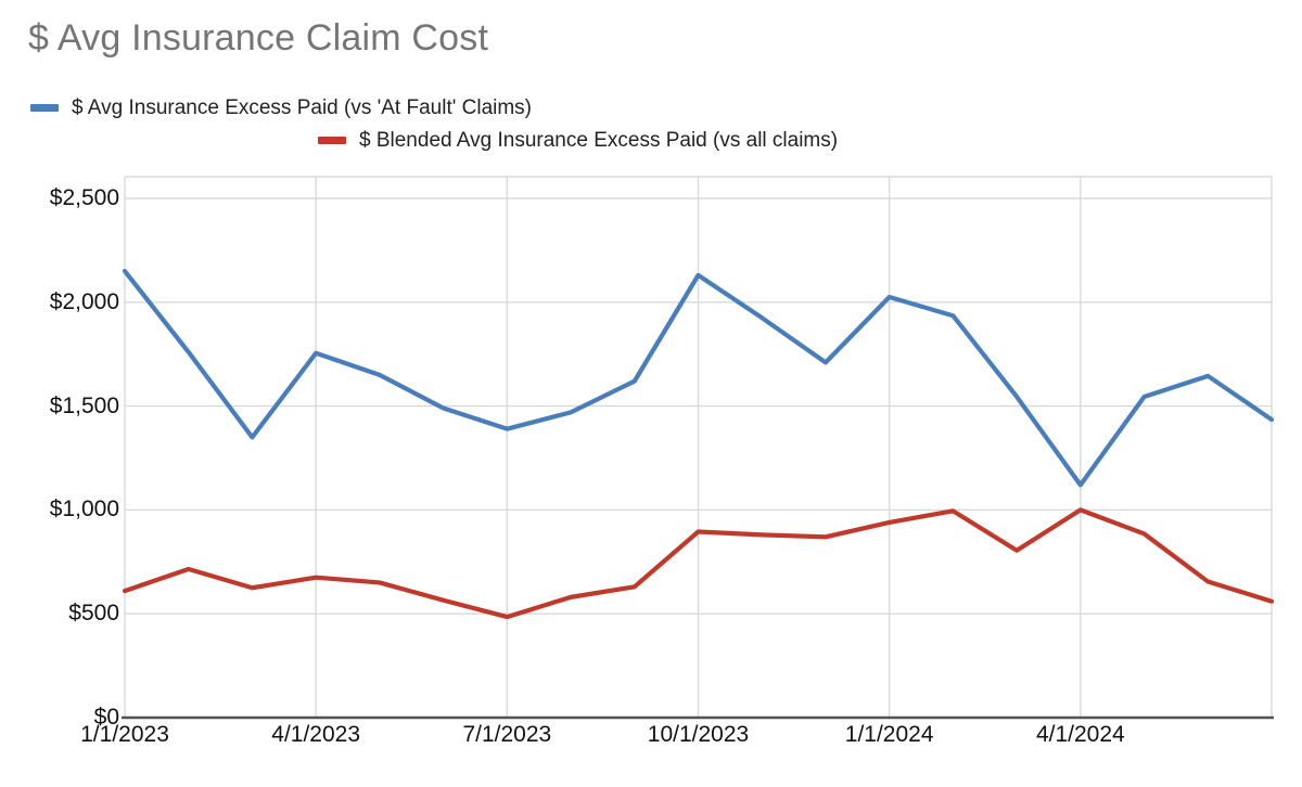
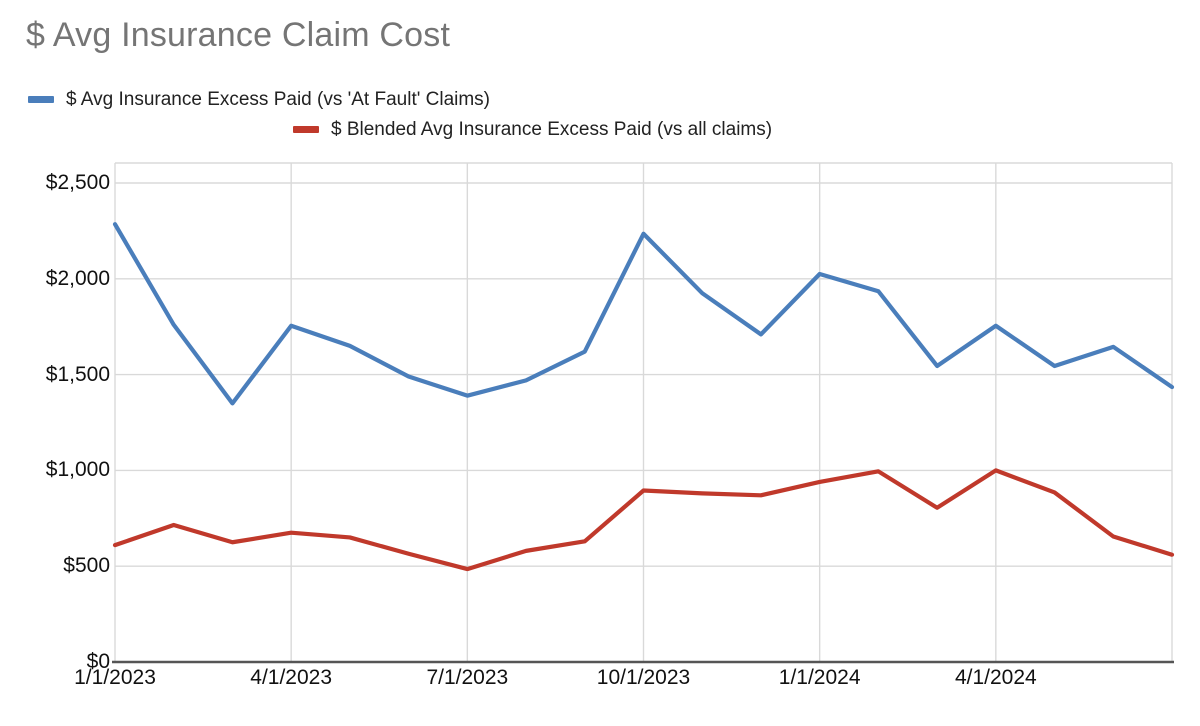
$ Avg Insurance Excess Paid (vs 'At Fault' Claims)/1/1/2023: $2150 -> $2280
$ Avg Insurance Excess Paid (vs 'At Fault' Claims)/10/1/2023: $2130 -> $2240
$ Avg Insurance Excess Paid (vs 'At Fault' Claims)/4/1/2024: $1120 -> $1760
